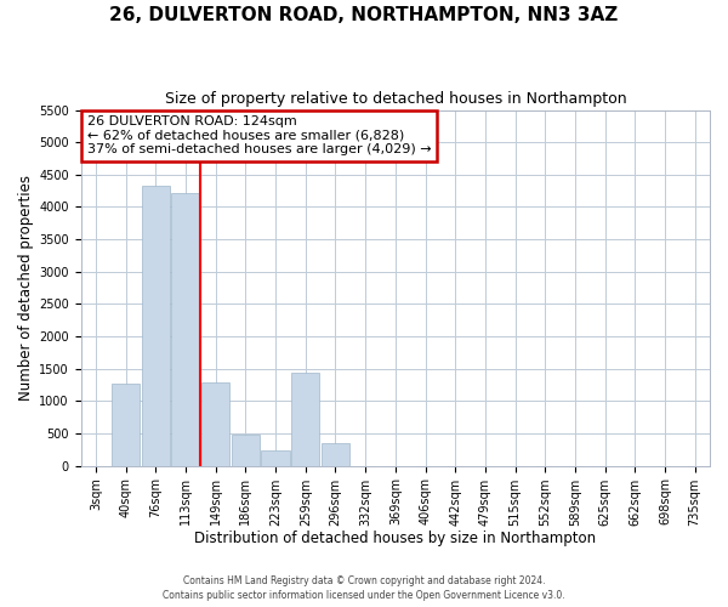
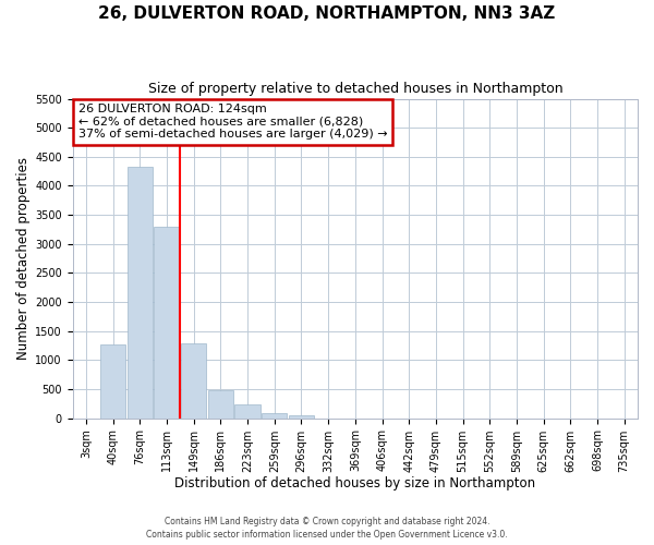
113sqm: 4220 -> 3300
259sqm: 1440 -> 80
296sqm: 340 -> 50
